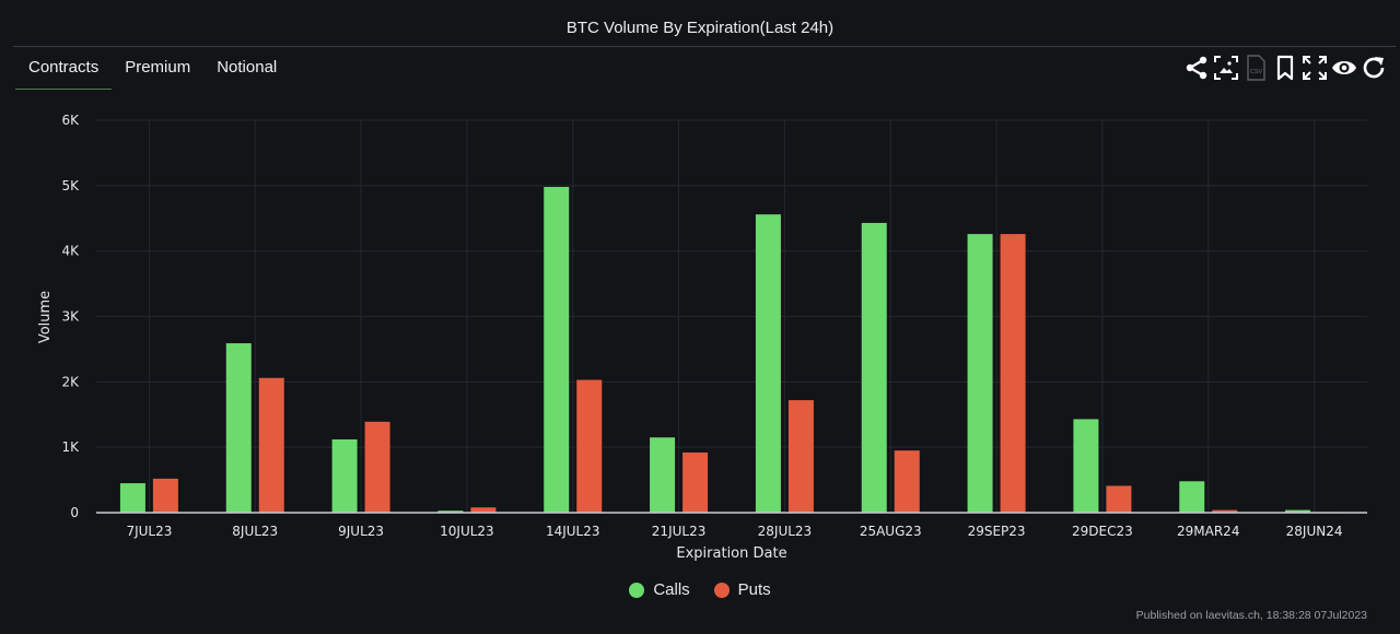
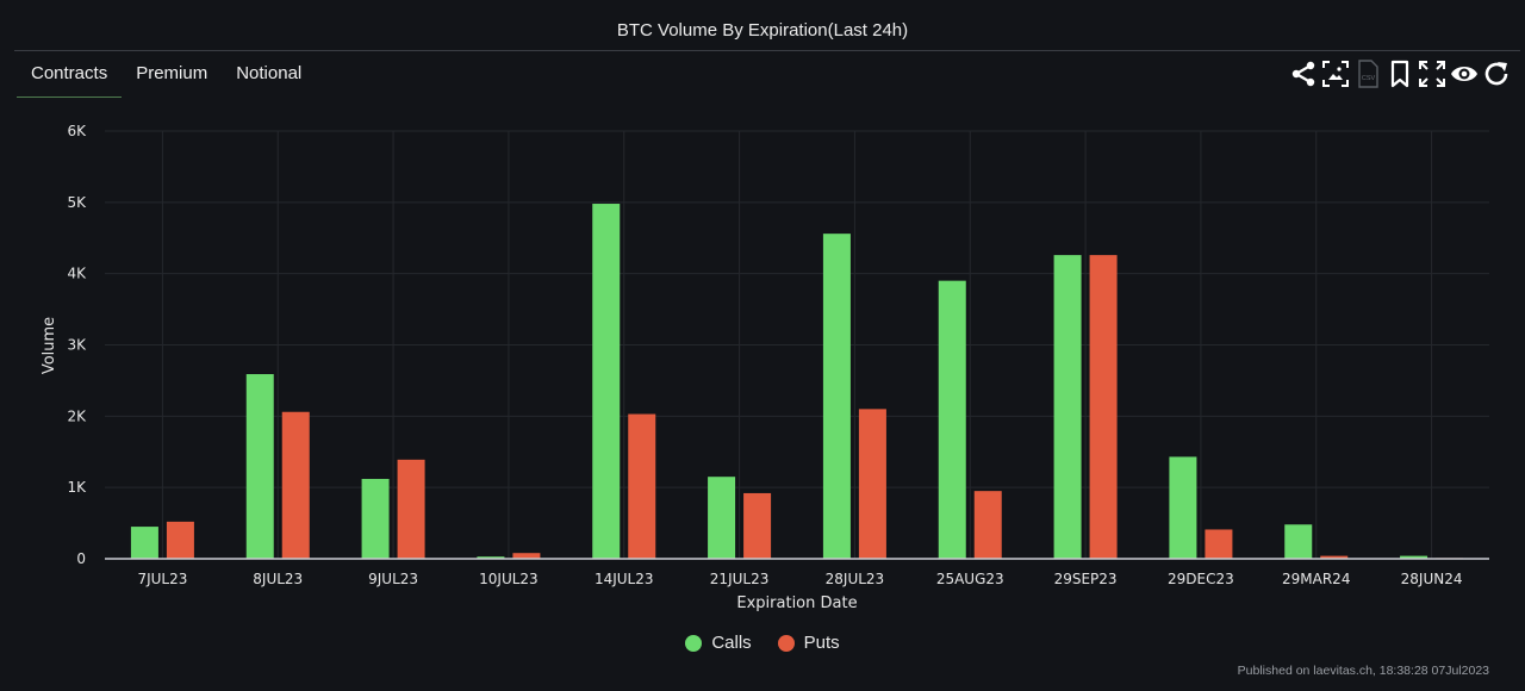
Puts/28JUL23: 1.7K -> 2.1K
Calls/25AUG23: 4.4K -> 3.9K
